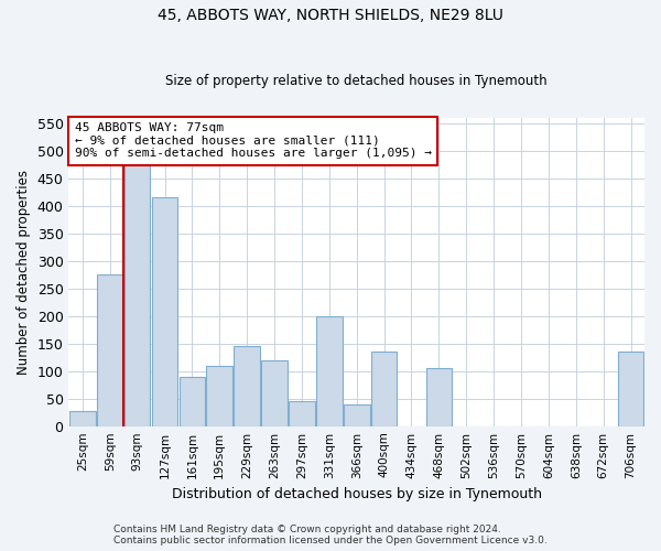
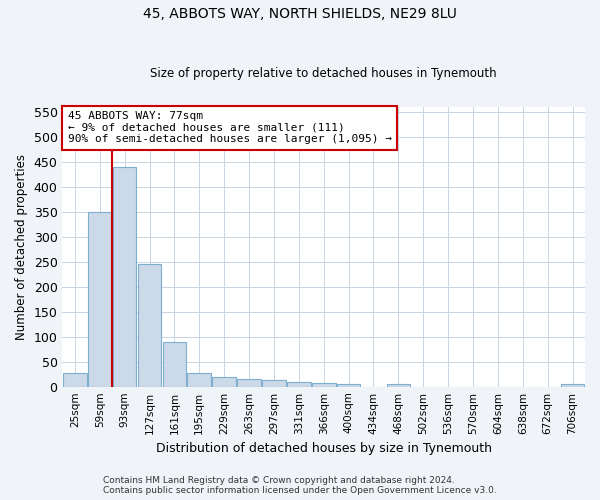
59sqm: 275 -> 350
93sqm: 480 -> 440
127sqm: 415 -> 245
195sqm: 110 -> 27
229sqm: 145 -> 20
263sqm: 120 -> 15
297sqm: 45 -> 13
331sqm: 200 -> 10
366sqm: 40 -> 8
400sqm: 135 -> 5
468sqm: 105 -> 5
706sqm: 135 -> 5
